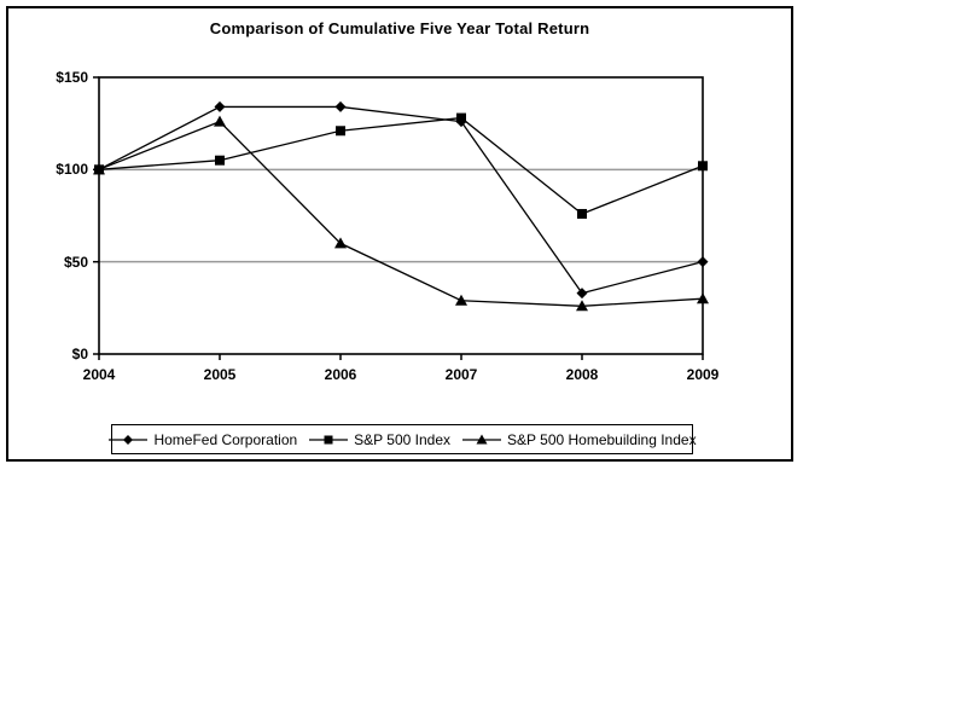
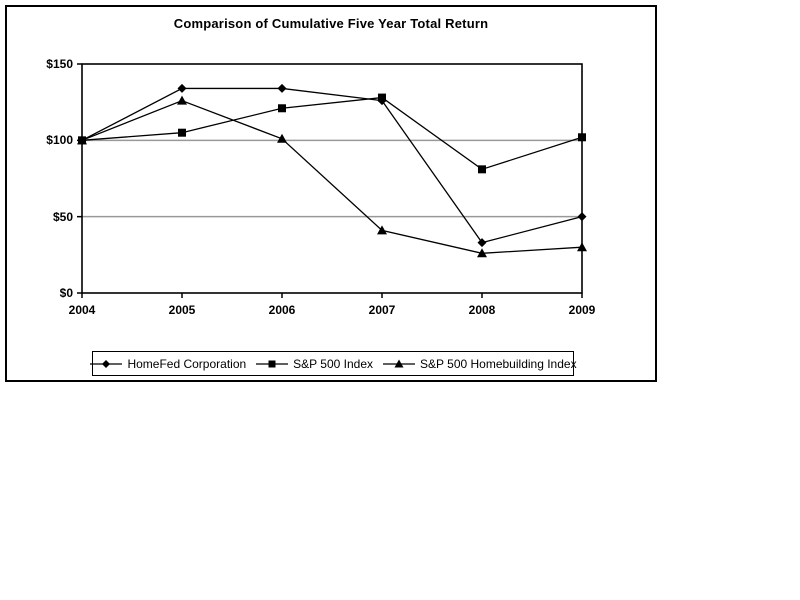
S&P 500 Homebuilding Index/2006: $60 -> $101
S&P 500 Homebuilding Index/2007: $29 -> $41
S&P 500 Index/2008: $76 -> $81
